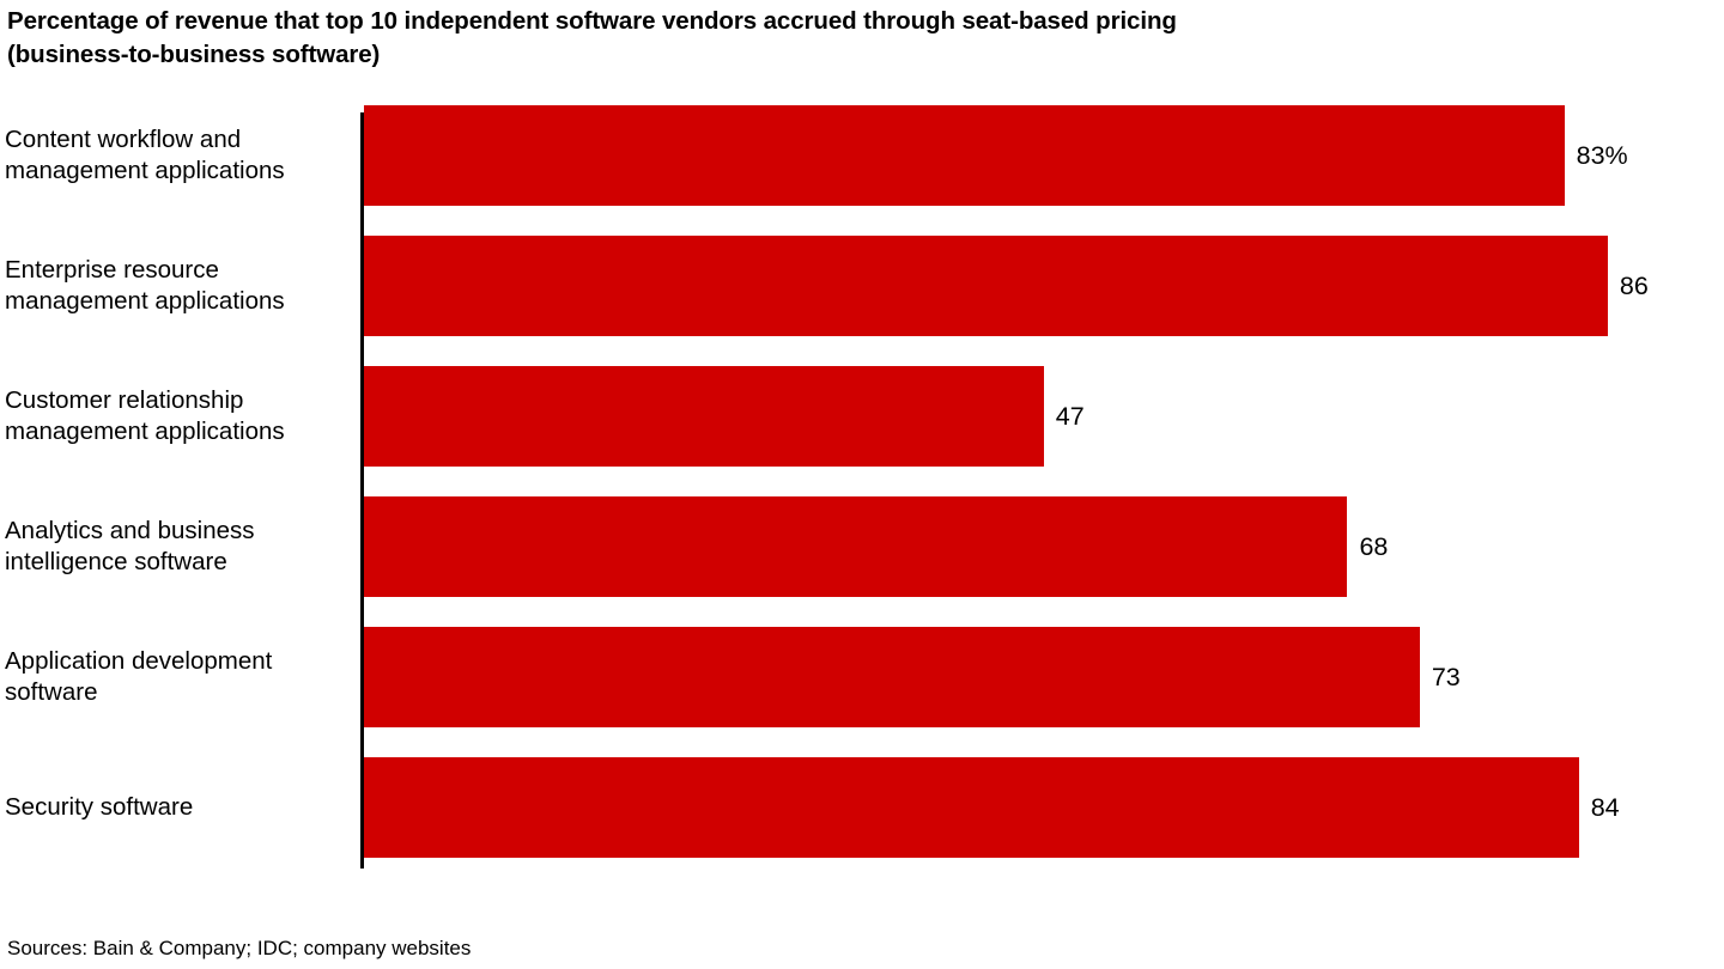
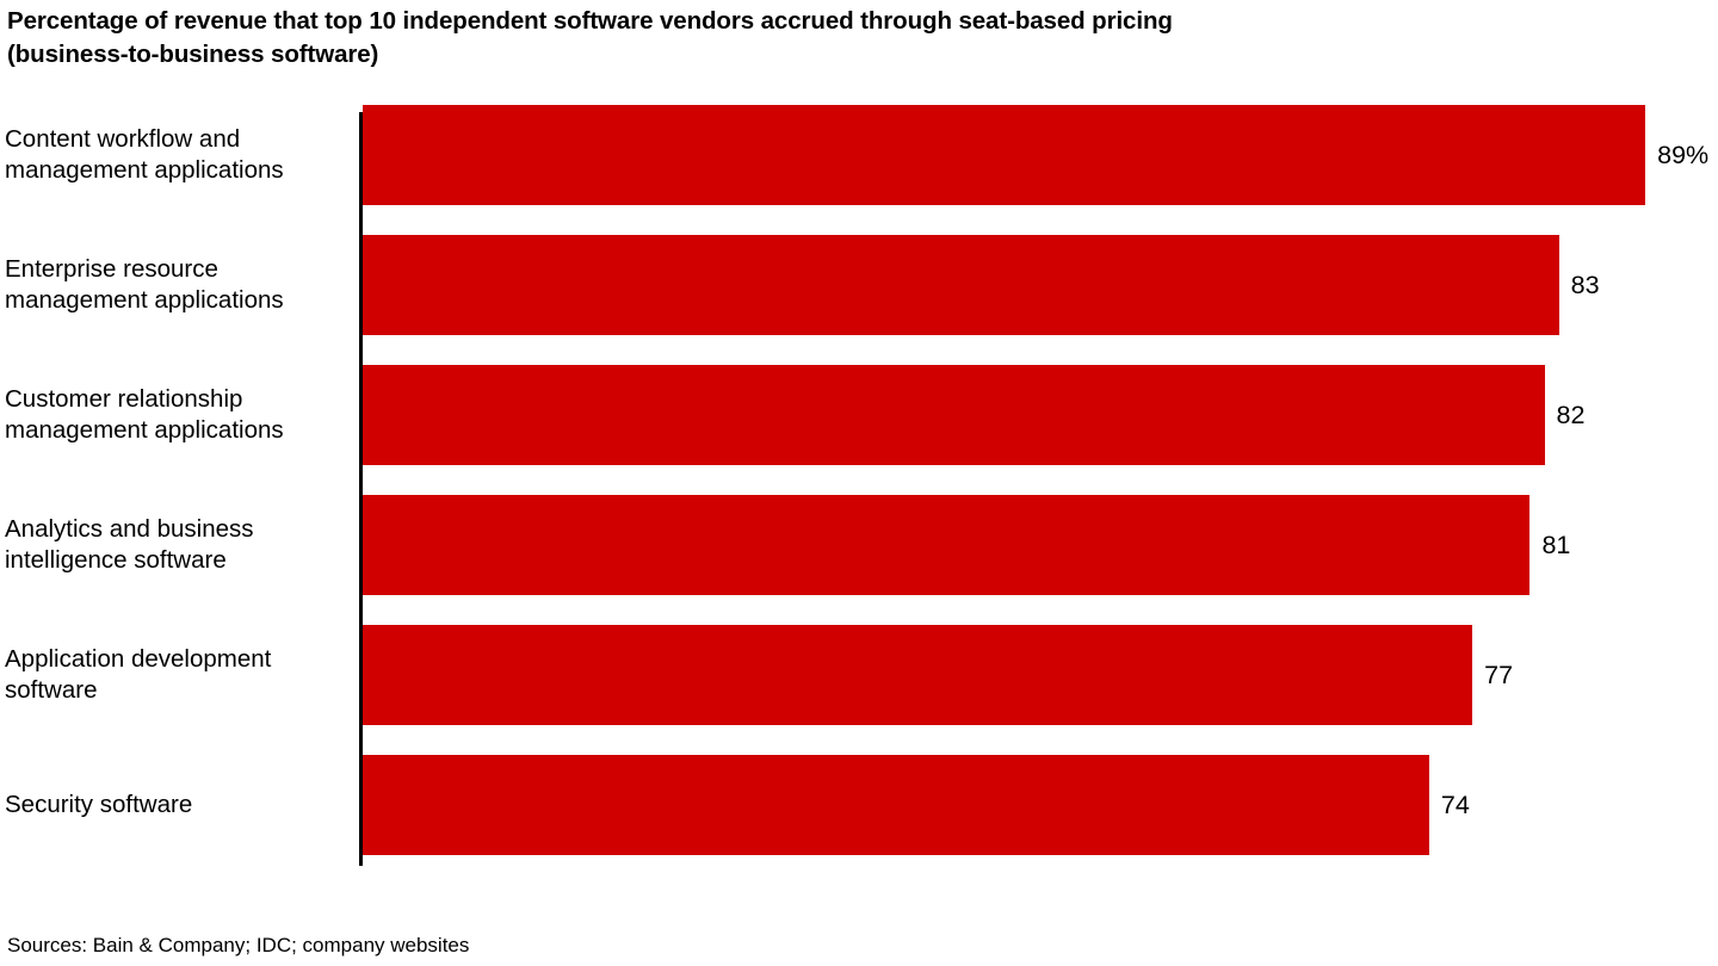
Content workflow and management applications: 83% -> 89%
Enterprise resource management applications: 86 -> 83
Customer relationship management applications: 47 -> 82
Analytics and business intelligence software: 68 -> 81
Application development software: 73 -> 77
Security software: 84 -> 74
